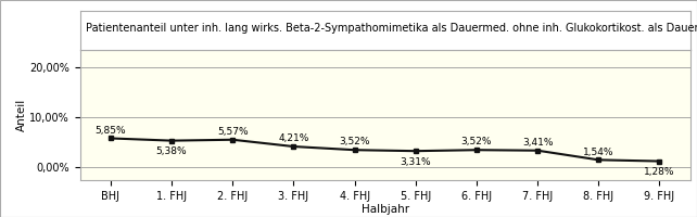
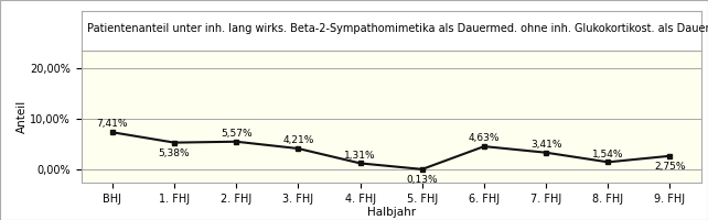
BHJ: 5,85% -> 7,41%
4. FHJ: 3,52% -> 1,31%
5. FHJ: 3,31% -> 0,13%
6. FHJ: 3,52% -> 4,63%
9. FHJ: 1,28% -> 2,75%
